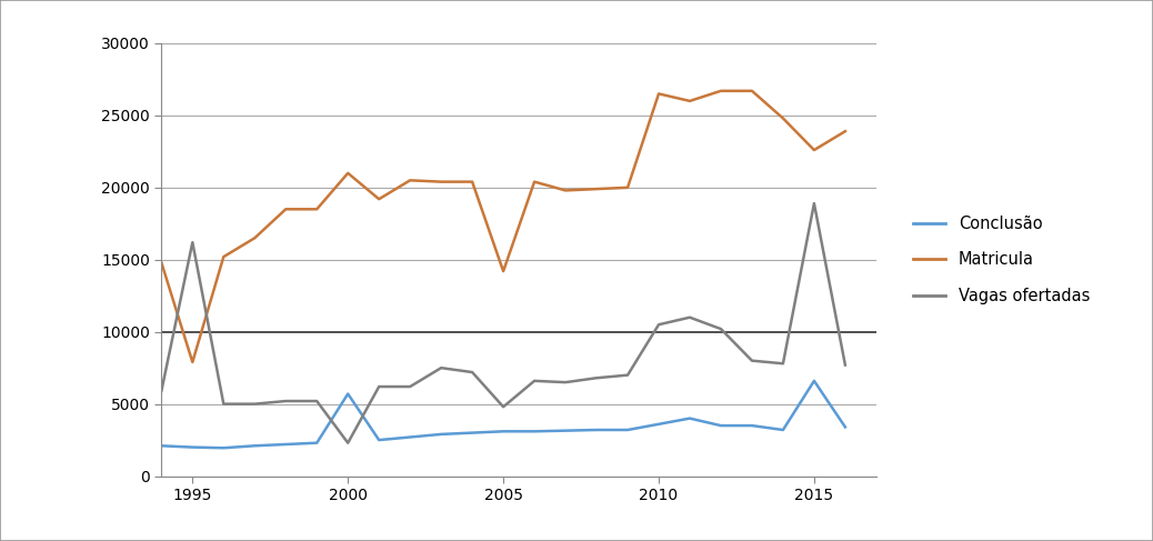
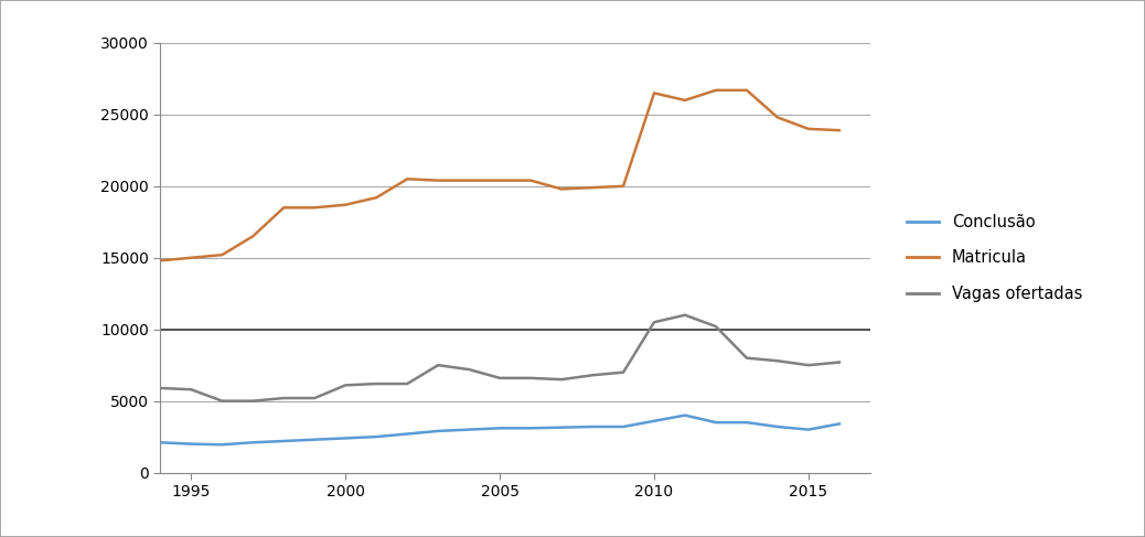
Matricula/1995: 7900 -> 15000
Vagas ofertadas/1995: 16200 -> 5800
Matricula/2000: 21000 -> 18700
Conclusão/2000: 5700 -> 2400
Vagas ofertadas/2000: 2300 -> 6100
Matricula/2005: 14200 -> 20400
Vagas ofertadas/2005: 4800 -> 6600
Matricula/2015: 22600 -> 24000
Conclusão/2015: 6600 -> 3000
Vagas ofertadas/2015: 18900 -> 7500
